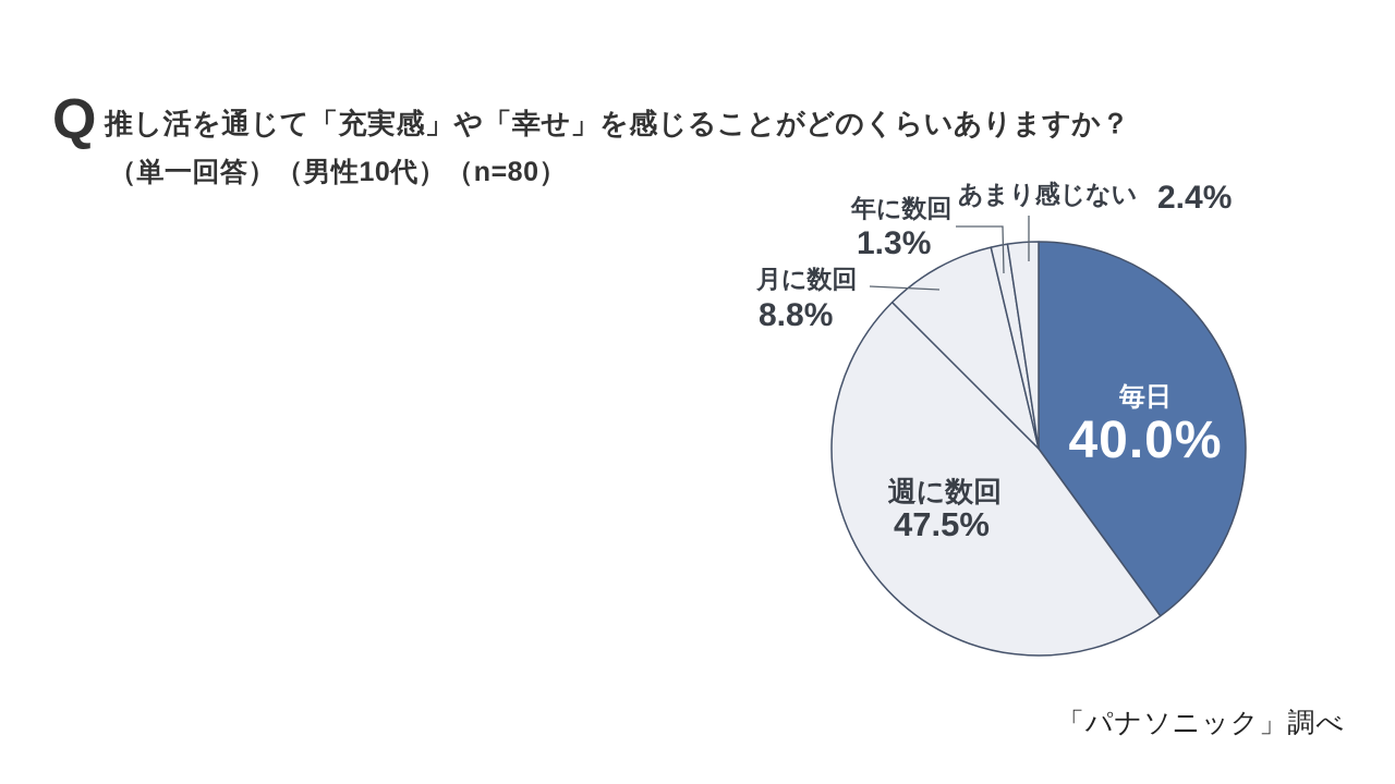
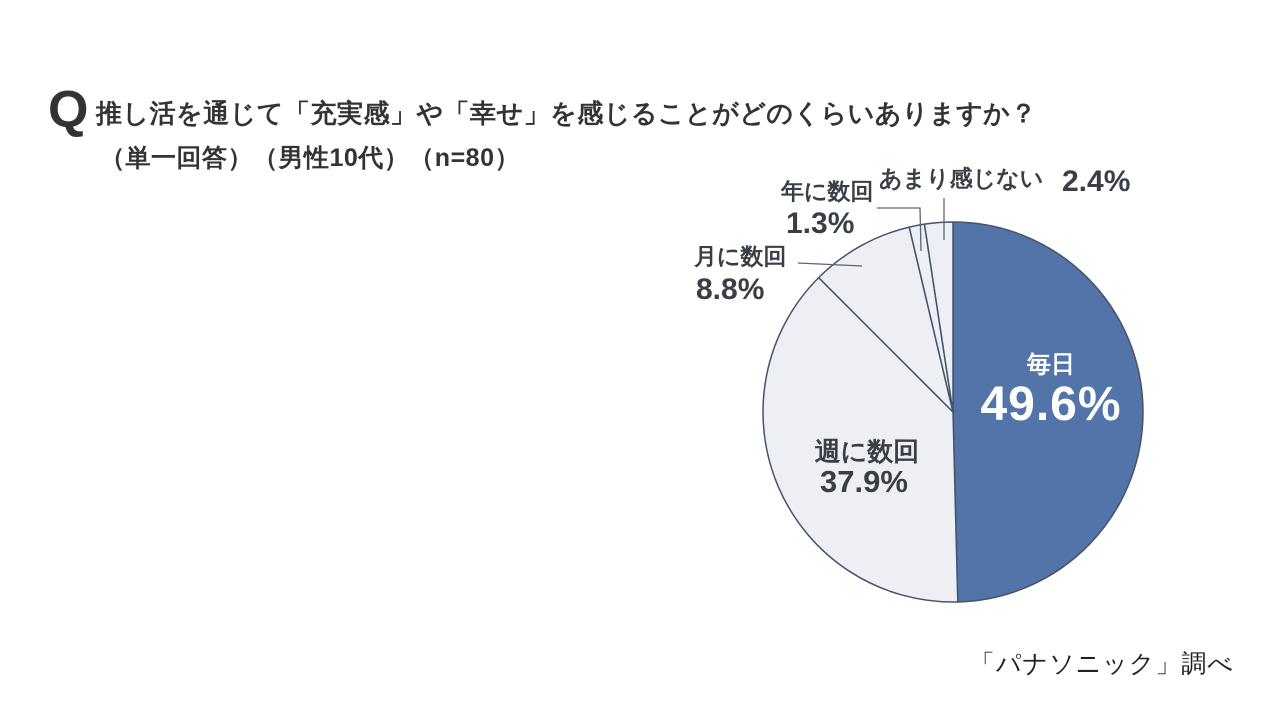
毎日: 40.0% -> 49.6%
週に数回: 47.5% -> 37.9%
